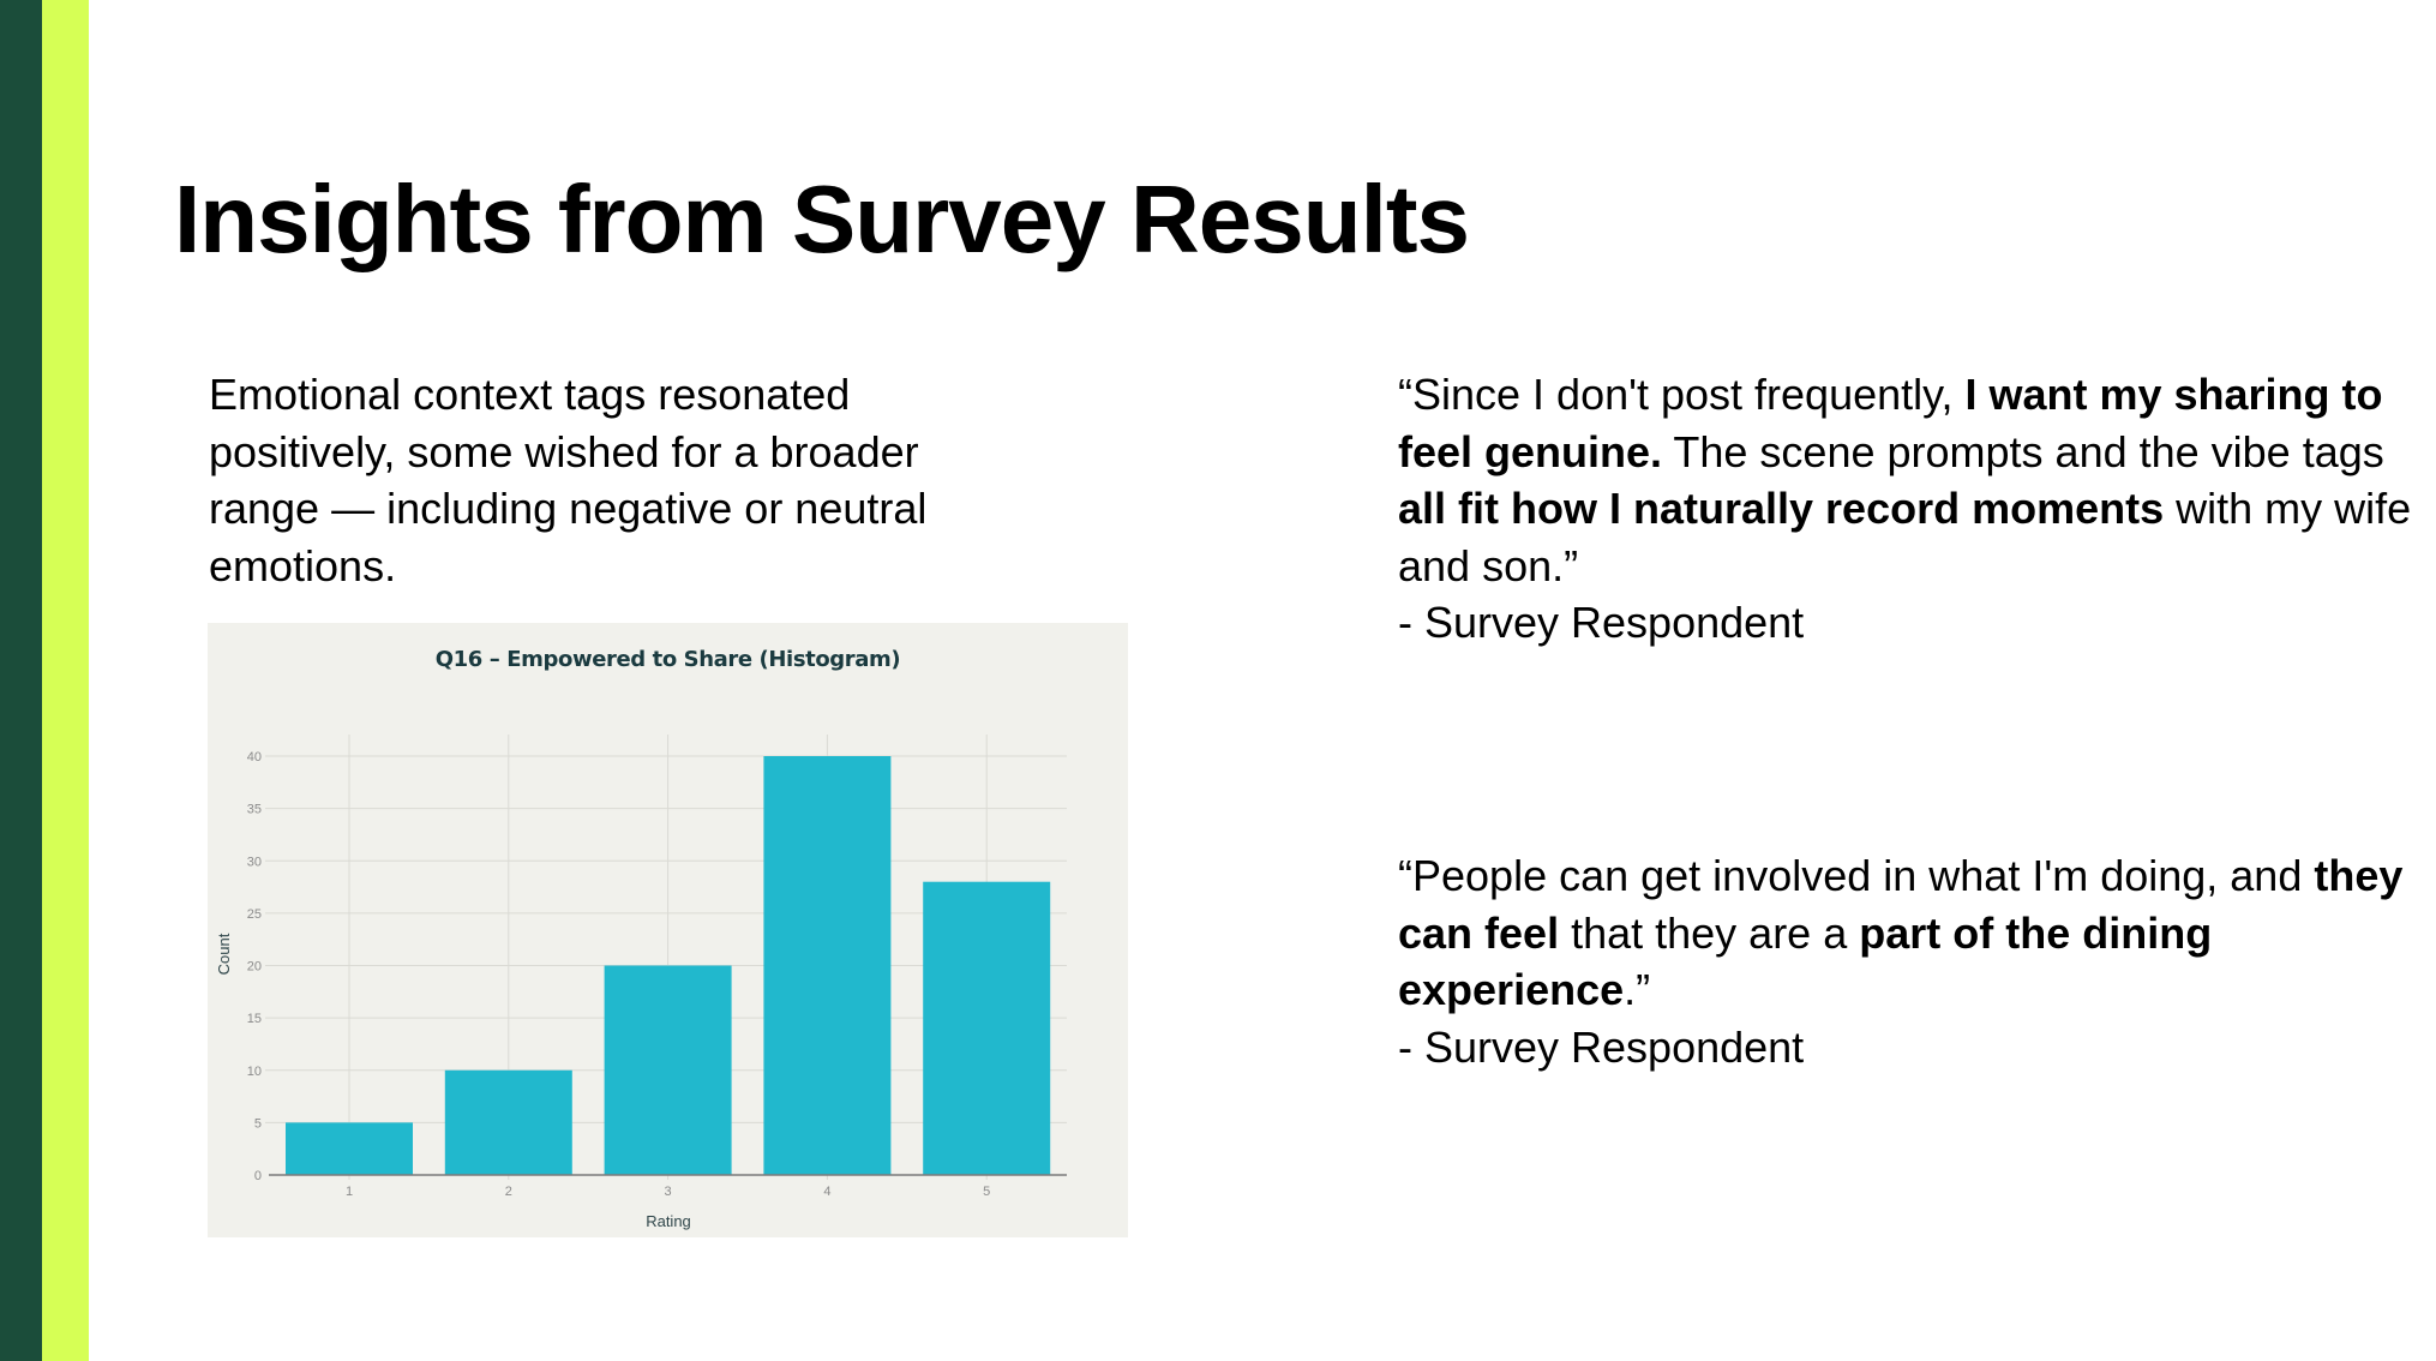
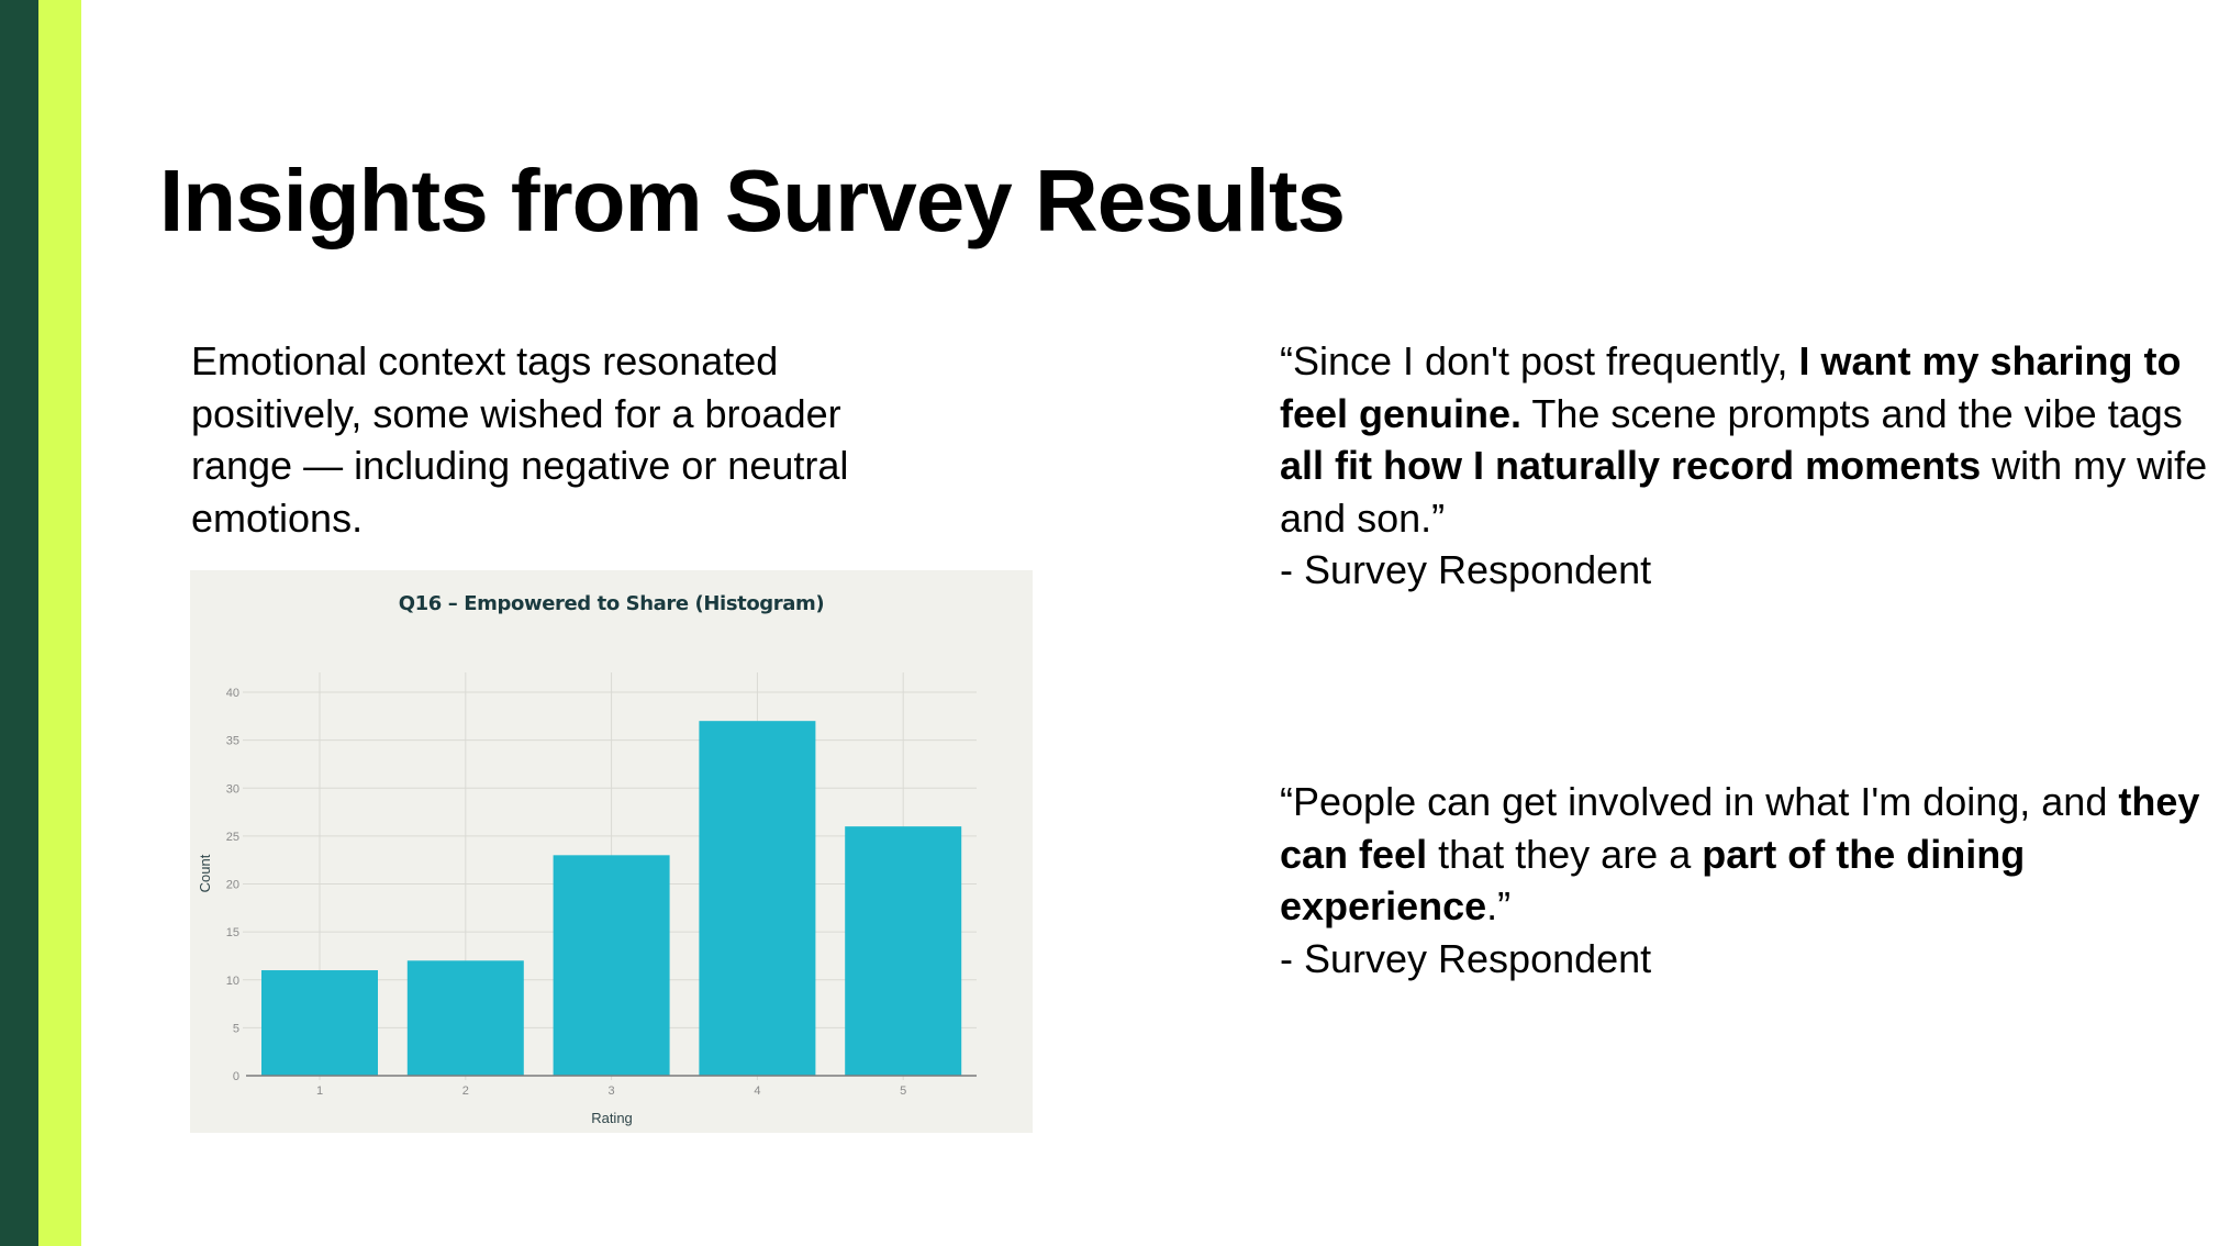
1: 5 -> 11
2: 10 -> 12
3: 20 -> 23
4: 40 -> 37
5: 28 -> 26
